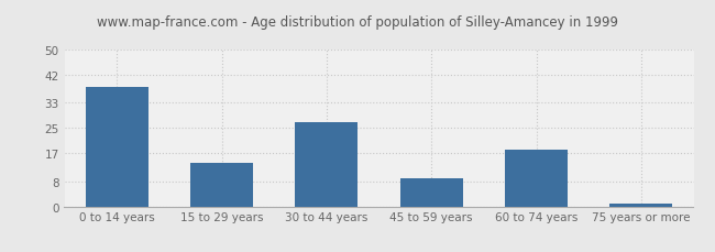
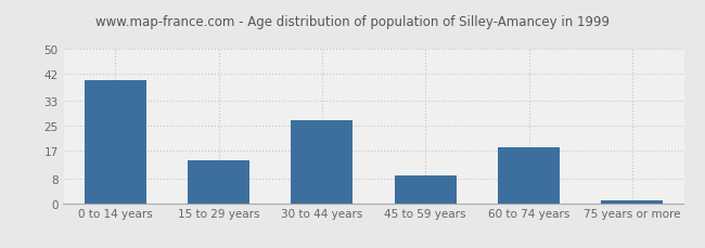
0 to 14 years: 38 -> 40
